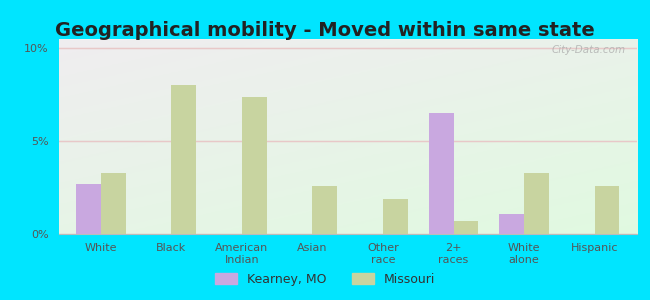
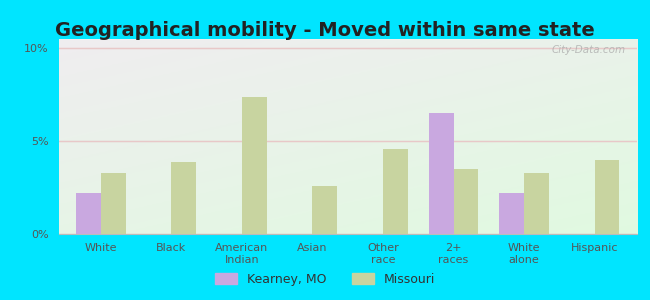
Kearney, MO/White: 2.7% -> 2.2%
Missouri/Black: 8.0% -> 3.9%
Missouri/Other race: 1.9% -> 4.6%
Missouri/2+ races: 0.7% -> 3.5%
Kearney, MO/White alone: 1.1% -> 2.2%
Missouri/Hispanic: 2.6% -> 4.0%
